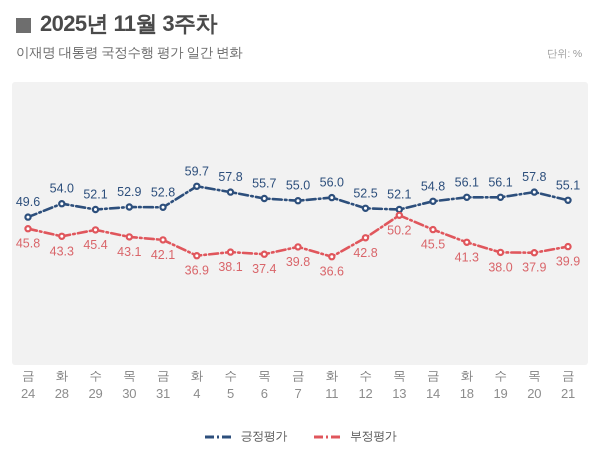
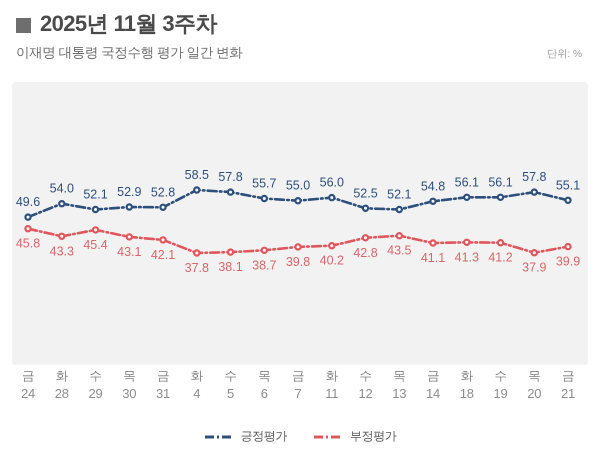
긍정평가/4: 59.7 -> 58.5
부정평가/4: 36.9 -> 37.8
부정평가/6: 37.4 -> 38.7
부정평가/11: 36.6 -> 40.2
부정평가/13: 50.2 -> 43.5
부정평가/14: 45.5 -> 41.1
부정평가/19: 38.0 -> 41.2
